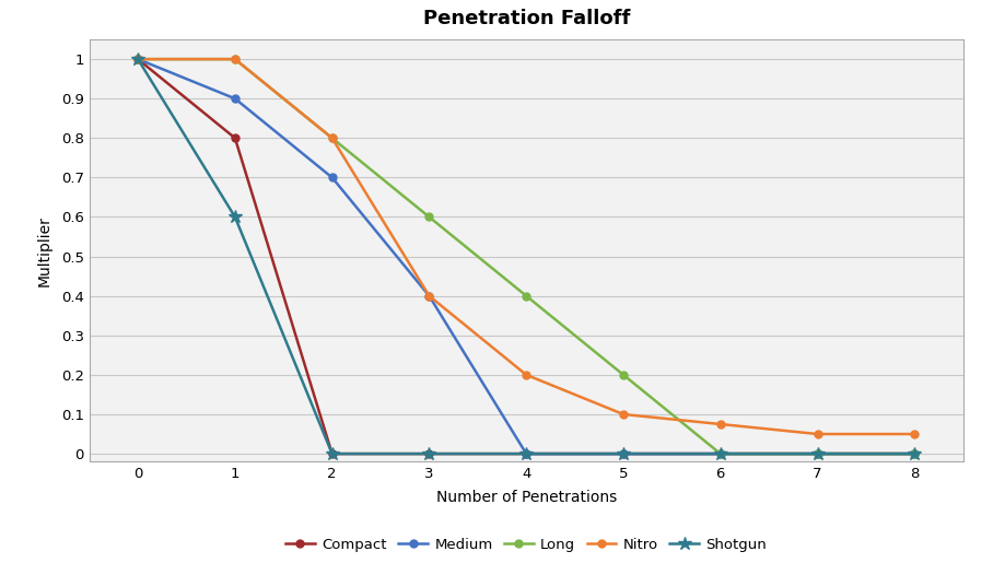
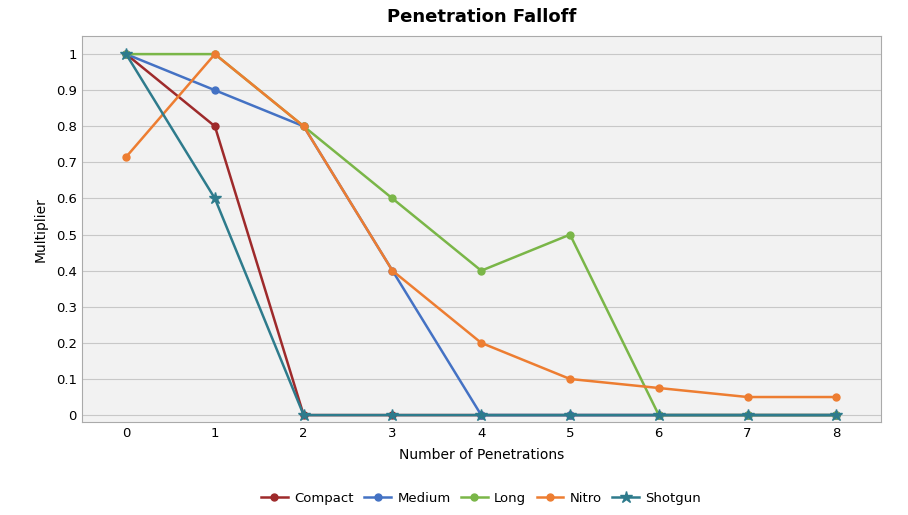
Nitro/0: 1.000 -> 0.715
Medium/2: 0.7 -> 0.8
Long/5: 0.2 -> 0.5
